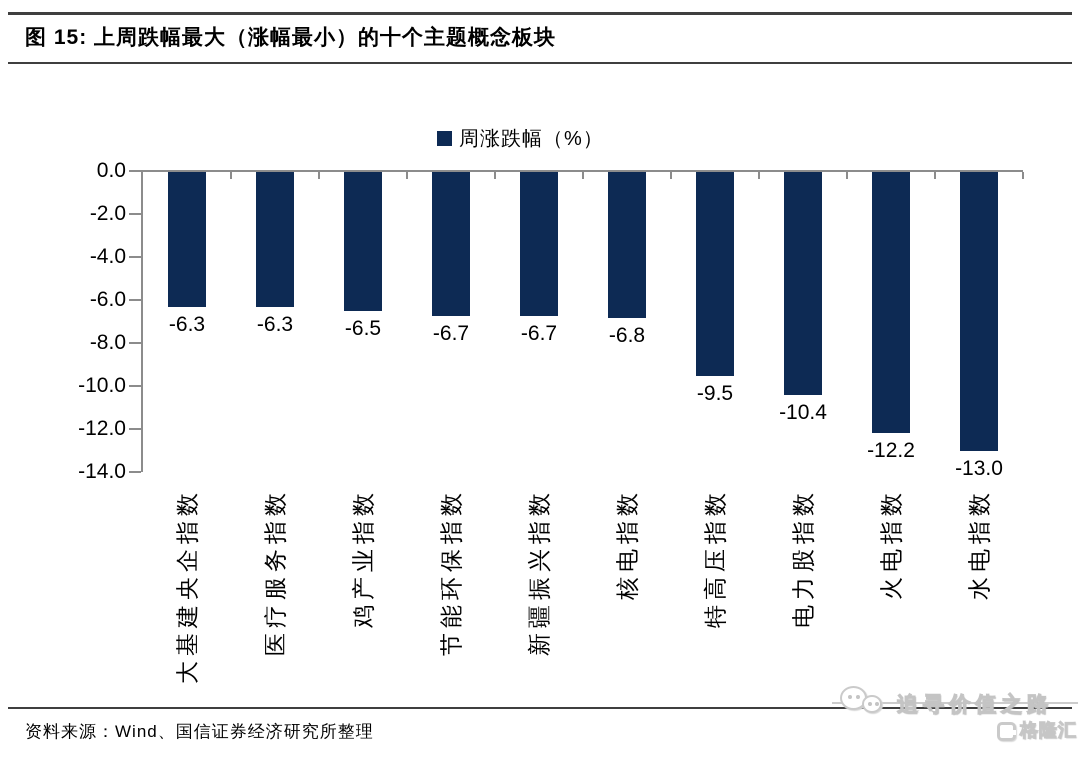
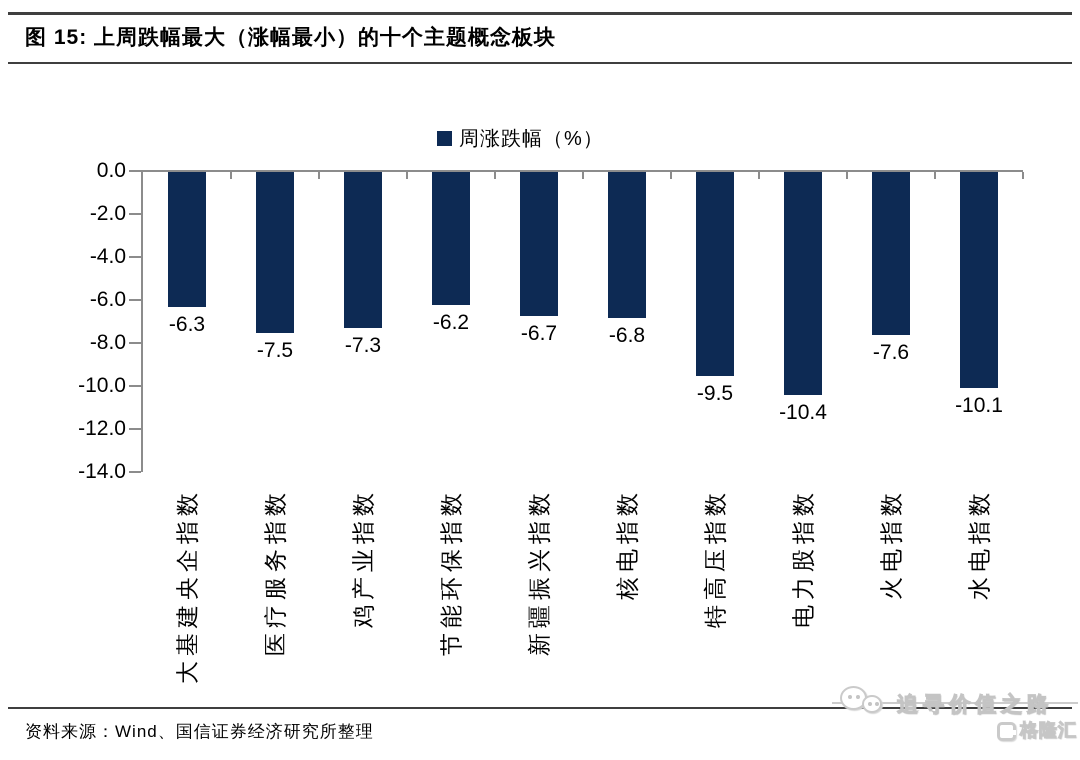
医疗服务指数: -6.3 -> -7.5
鸡产业指数: -6.5 -> -7.3
节能环保指数: -6.7 -> -6.2
火电指数: -12.2 -> -7.6
水电指数: -13.0 -> -10.1
